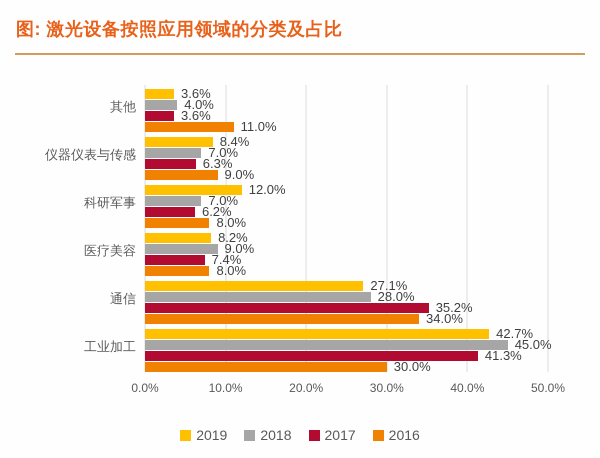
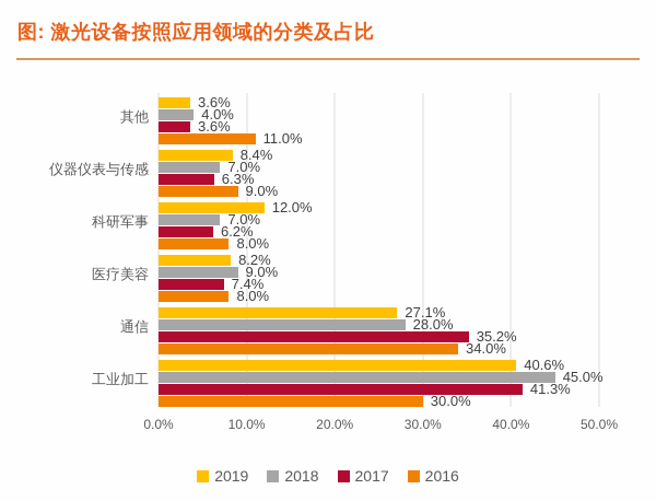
2019/工业加工: 42.7% -> 40.6%
